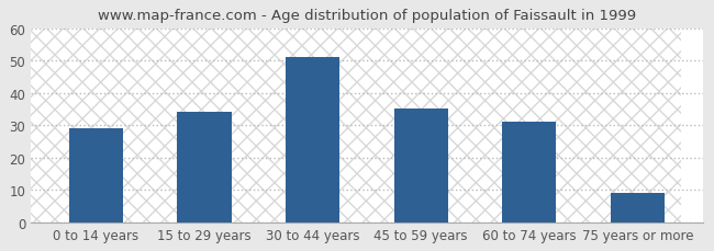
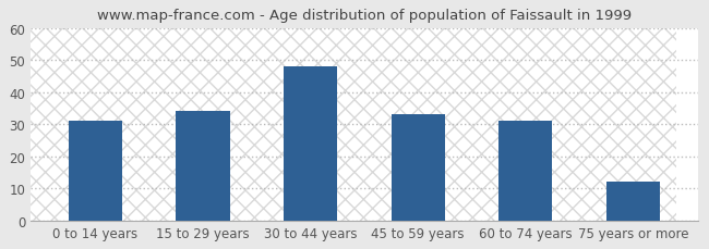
0 to 14 years: 29 -> 31
30 to 44 years: 51 -> 48
45 to 59 years: 35 -> 33
75 years or more: 9 -> 12
